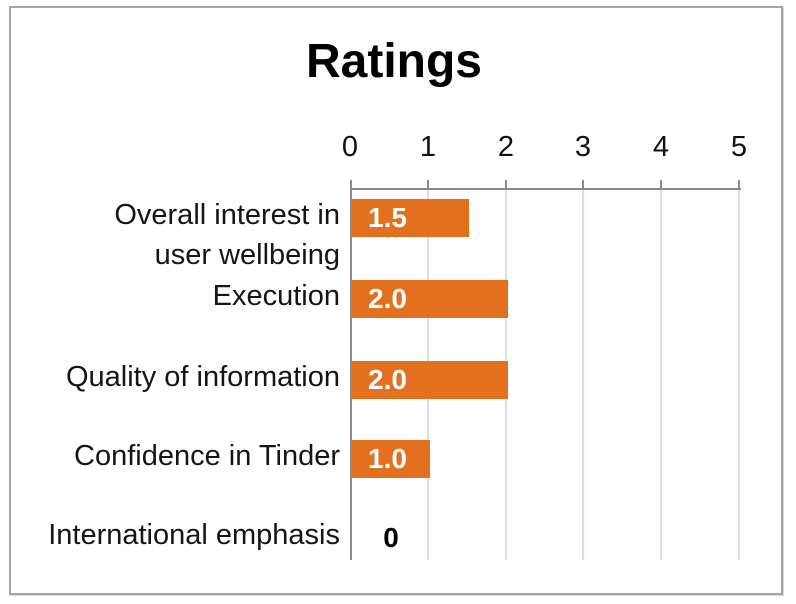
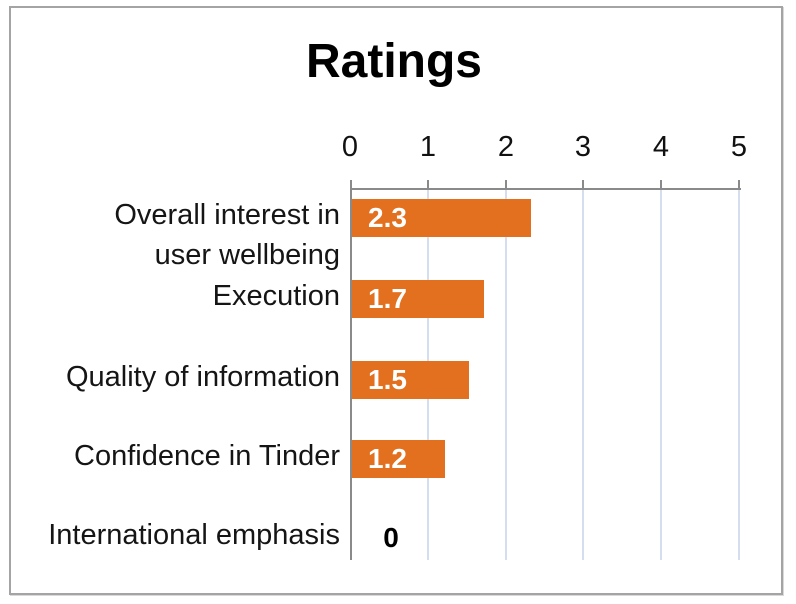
Overall interest in user wellbeing: 1.5 -> 2.3
Execution: 2.0 -> 1.7
Quality of information: 2.0 -> 1.5
Confidence in Tinder: 1.0 -> 1.2
